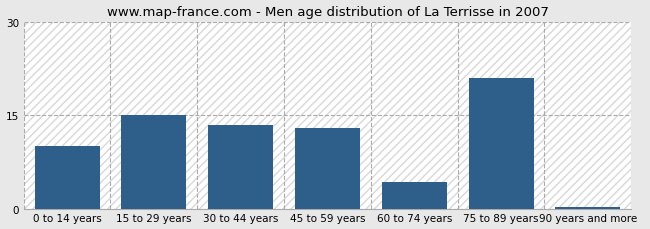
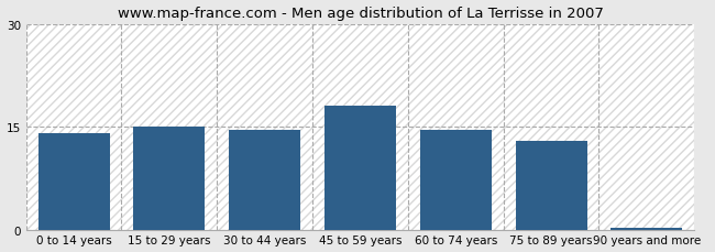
0 to 14 years: 10.0 -> 14.0
30 to 44 years: 13.4 -> 14.5
45 to 59 years: 13.0 -> 18.0
60 to 74 years: 4.2 -> 14.5
75 to 89 years: 21.0 -> 13.0
